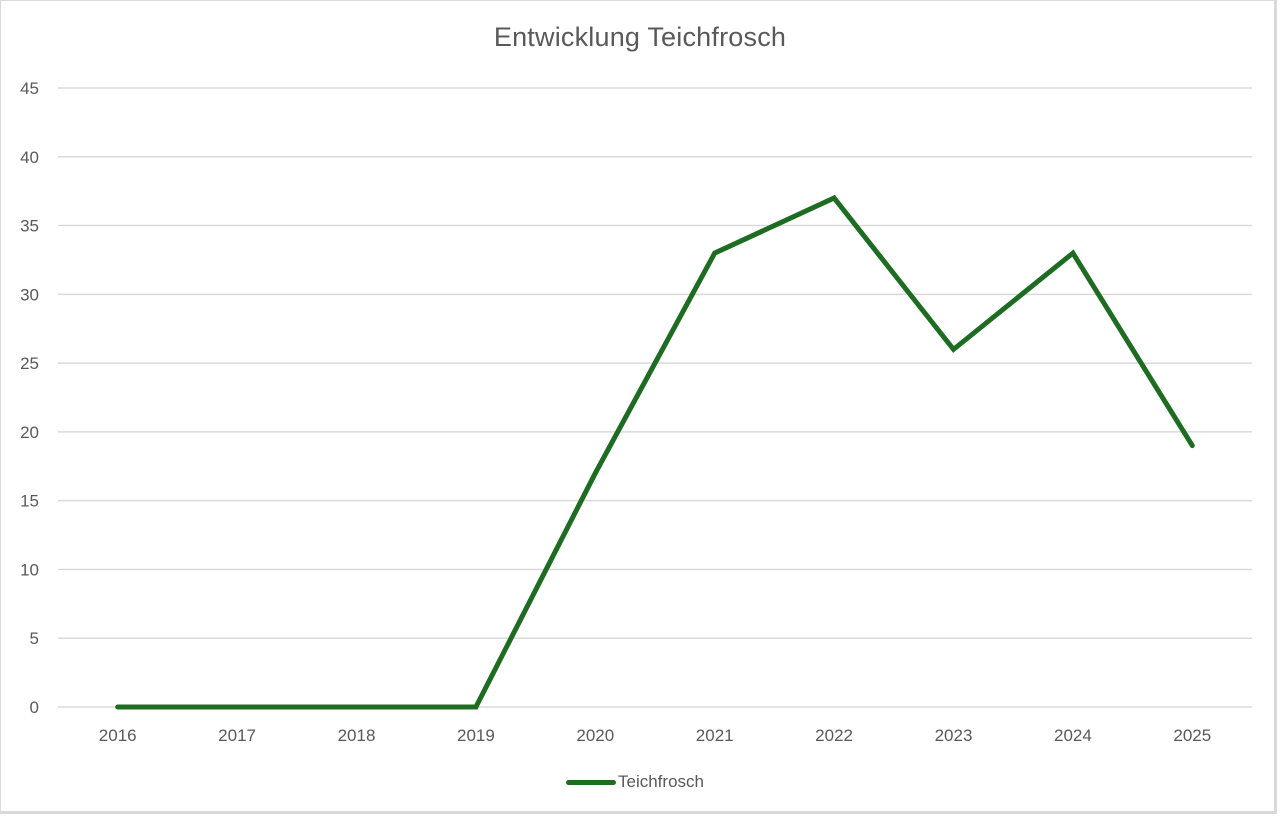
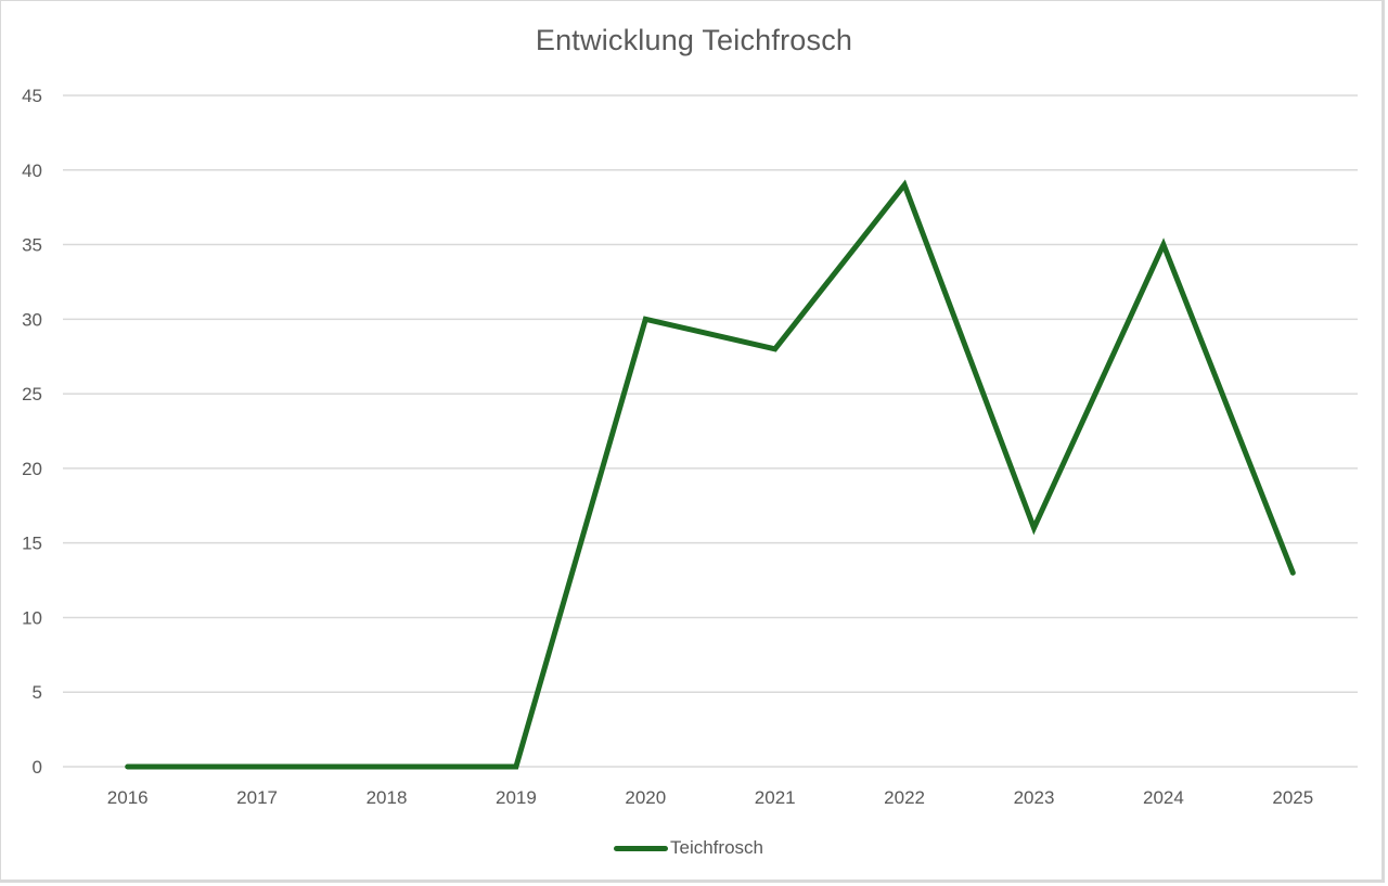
2020: 17 -> 30
2021: 33 -> 28
2022: 37 -> 39
2023: 26 -> 16
2024: 33 -> 35
2025: 19 -> 13
